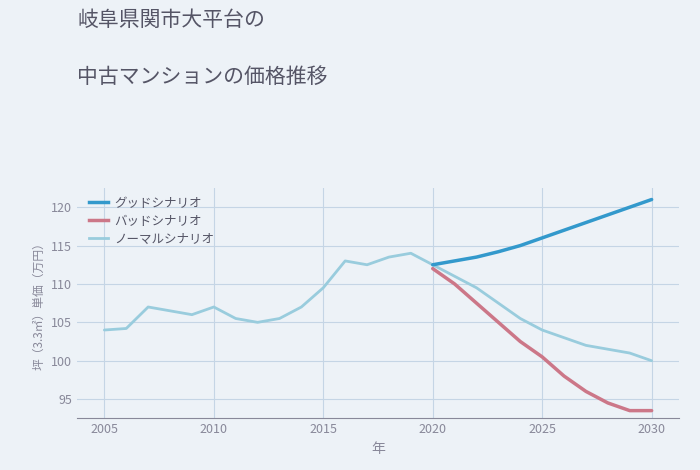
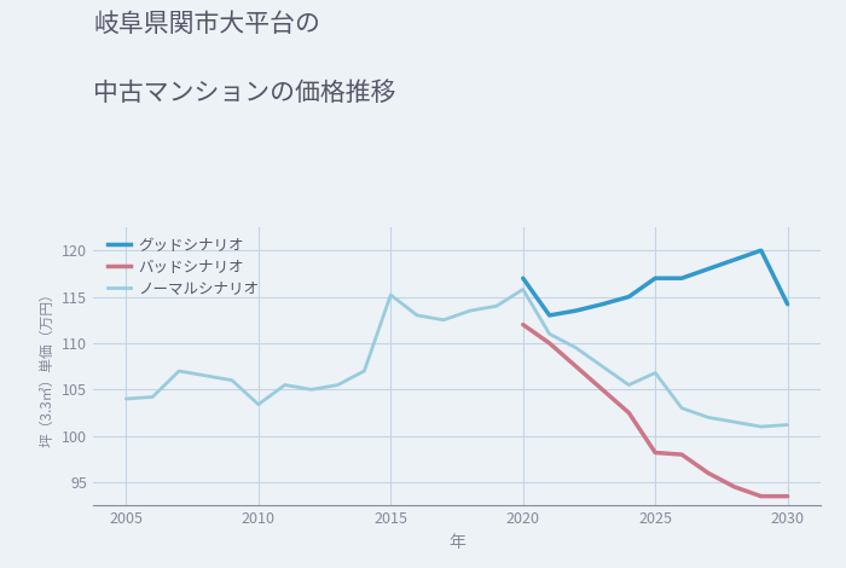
ノーマルシナリオ/2010: 107.0 -> 103.4
ノーマルシナリオ/2015: 109.5 -> 115.2
グッドシナリオ/2020: 112.5 -> 117.0
ノーマルシナリオ/2020: 112.5 -> 115.8
グッドシナリオ/2025: 116.0 -> 117.0
バッドシナリオ/2025: 100.5 -> 98.2
ノーマルシナリオ/2025: 104.0 -> 106.8
グッドシナリオ/2030: 121.0 -> 114.2
ノーマルシナリオ/2030: 100.0 -> 101.2
